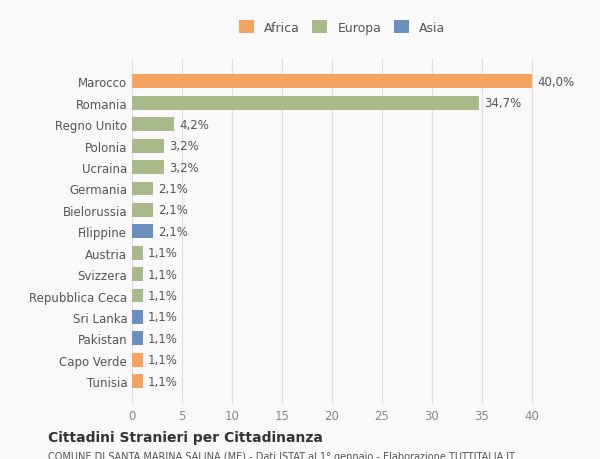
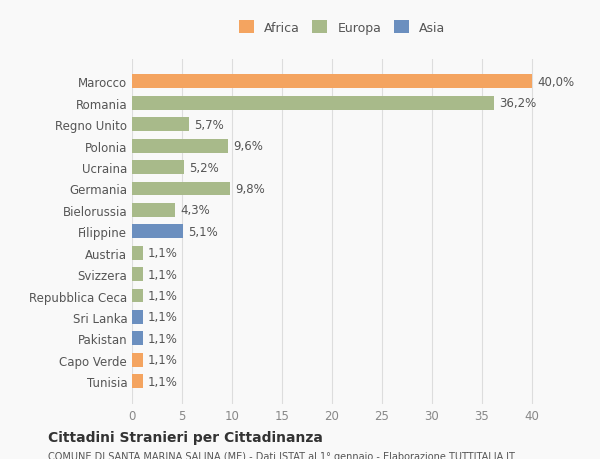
Romania: 34,7% -> 36,2%
Regno Unito: 4,2% -> 5,7%
Polonia: 3,2% -> 9,6%
Ucraina: 3,2% -> 5,2%
Germania: 2,1% -> 9,8%
Bielorussia: 2,1% -> 4,3%
Filippine: 2,1% -> 5,1%
